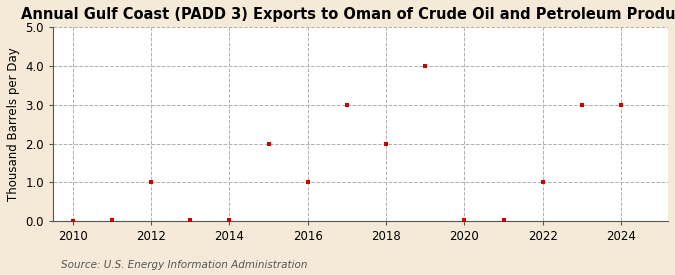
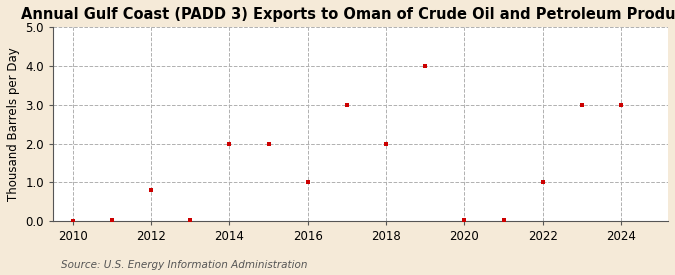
2012: 1.00 -> 0.80
2014: 0.04 -> 2.00
